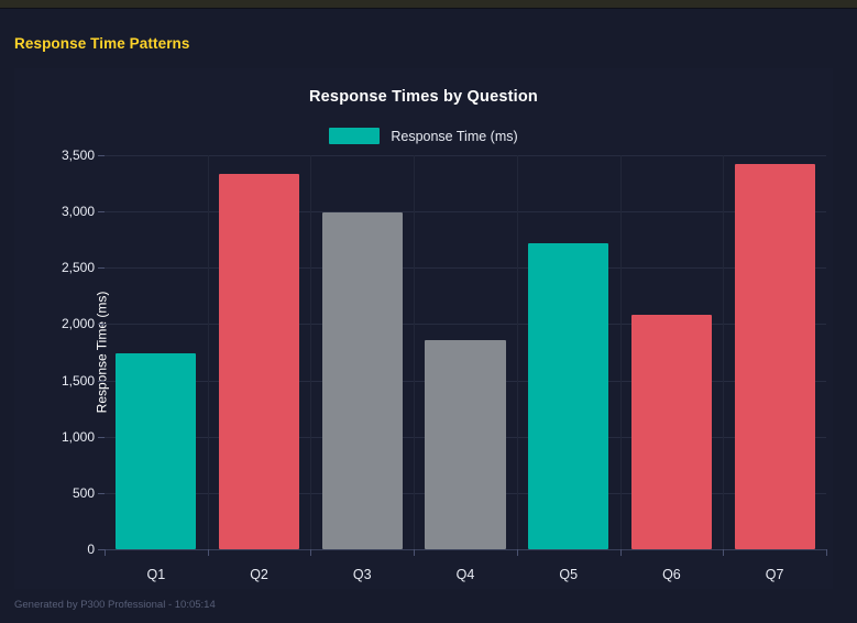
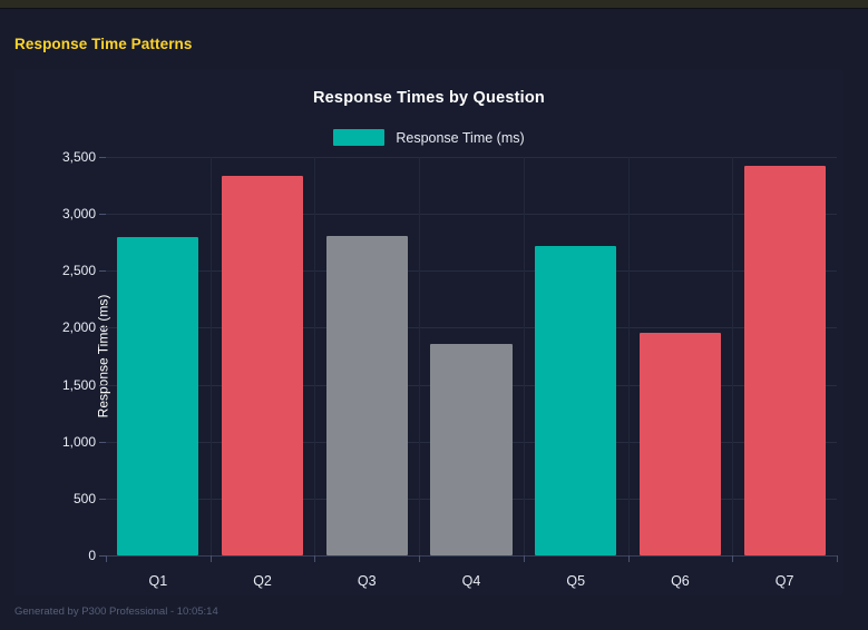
Q1: 1740 -> 2800
Q3: 2990 -> 2810
Q6: 2080 -> 1960
